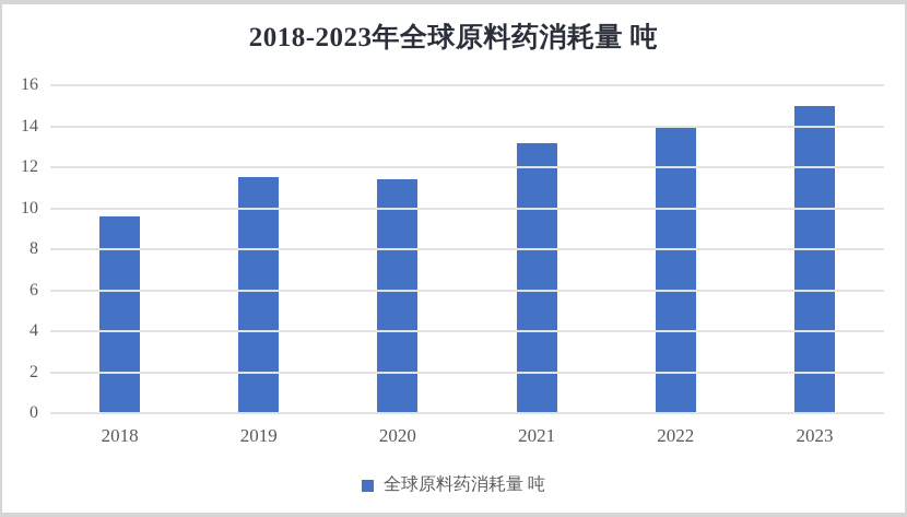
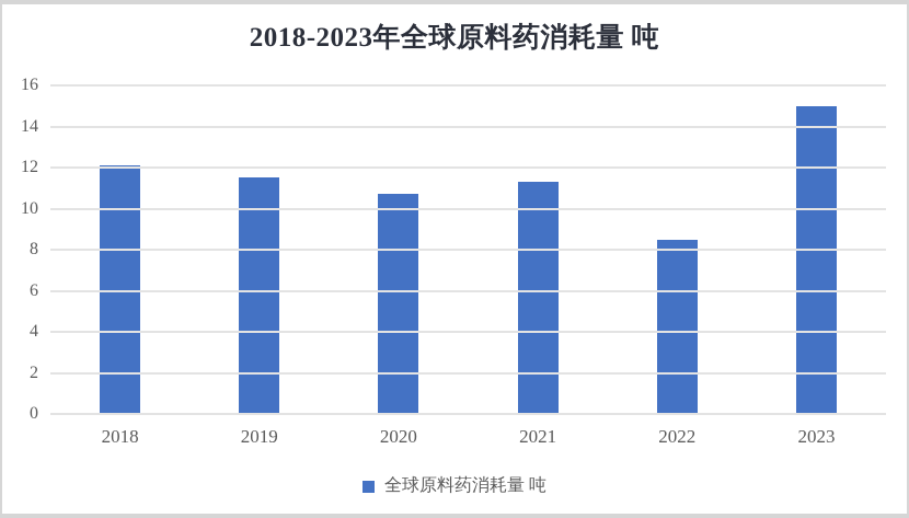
2018: 9.6 -> 12.1
2020: 11.4 -> 10.7
2021: 13.2 -> 11.3
2022: 13.9 -> 8.5
